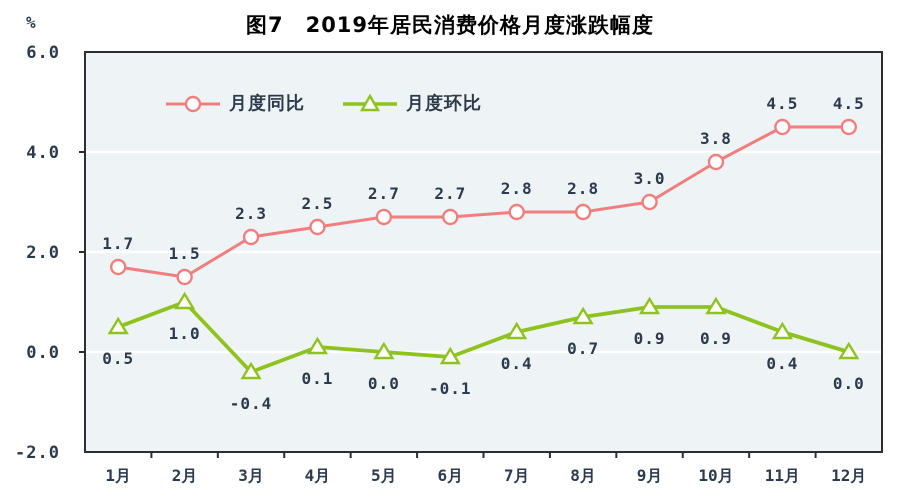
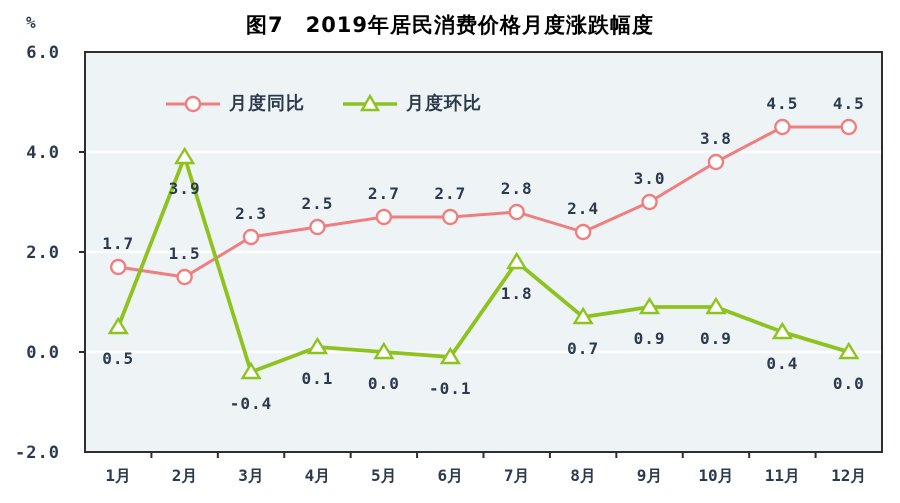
月度环比/2月: 1.0 -> 3.9
月度环比/7月: 0.4 -> 1.8
月度同比/8月: 2.8 -> 2.4
